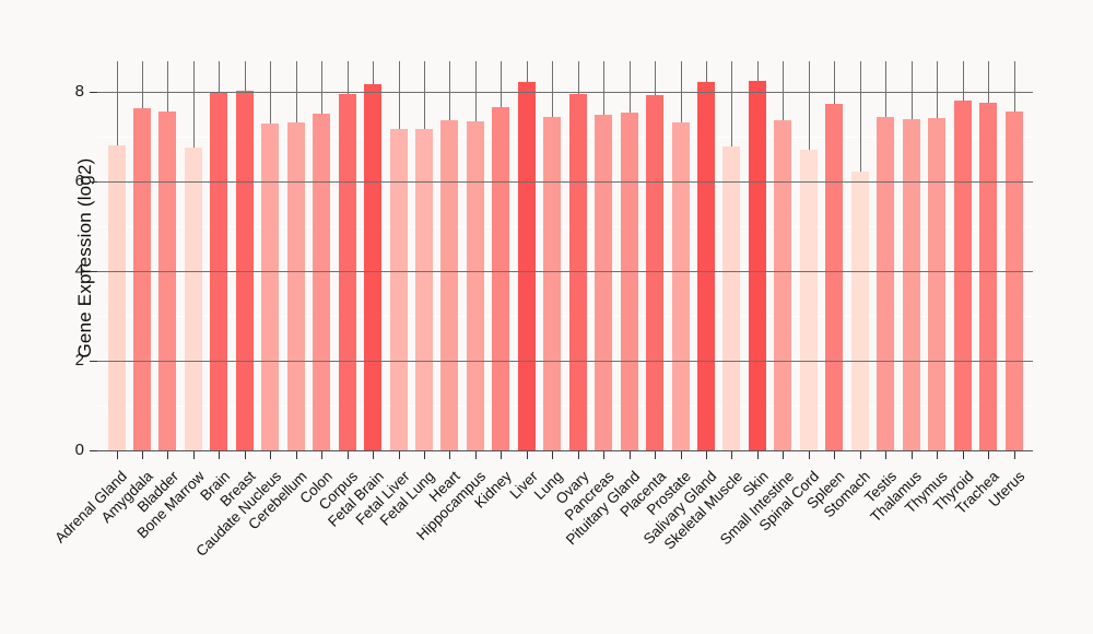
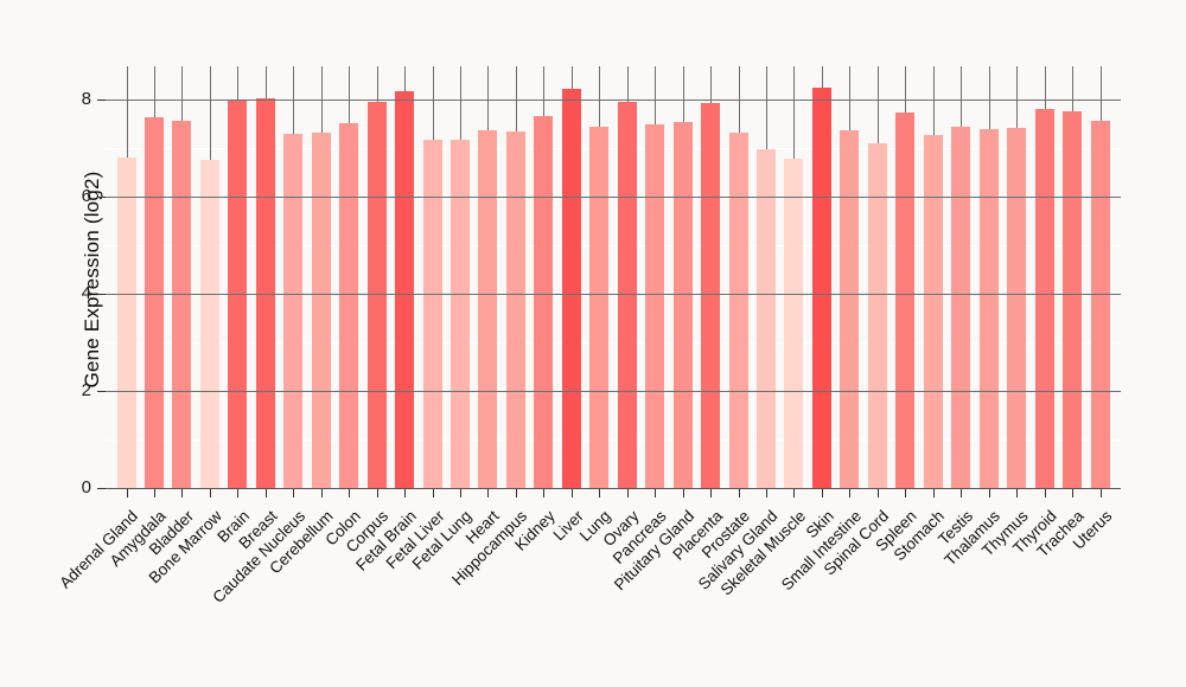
Salivary Gland: 8.2 -> 7.0
Spinal Cord: 6.7 -> 7.1
Stomach: 6.2 -> 7.3
